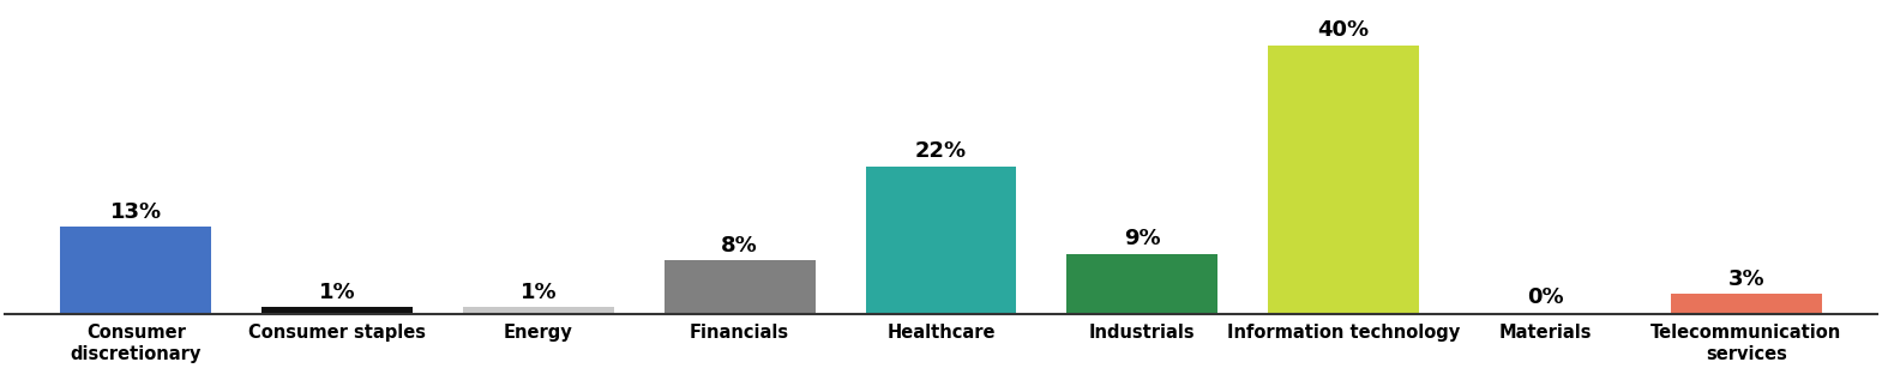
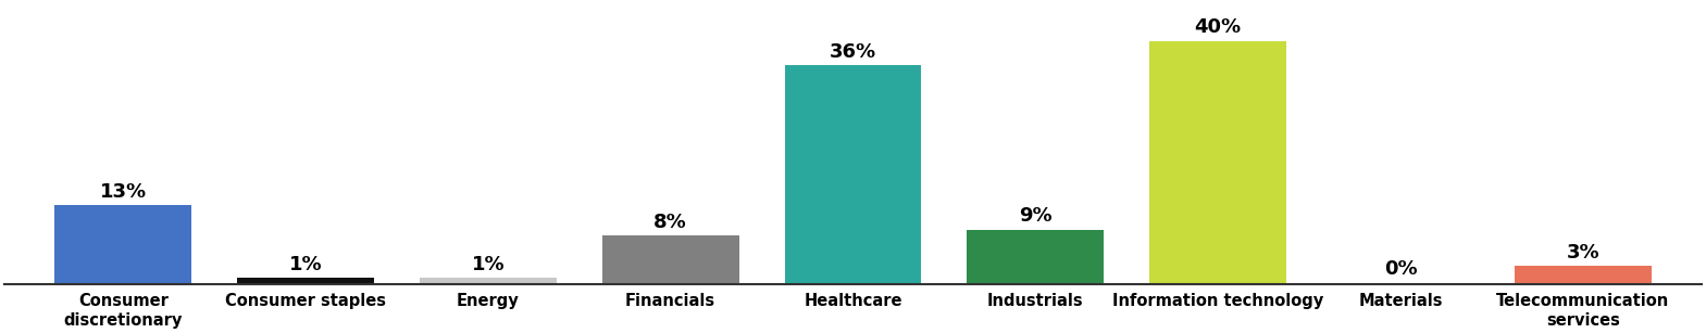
Healthcare: 22% -> 36%
